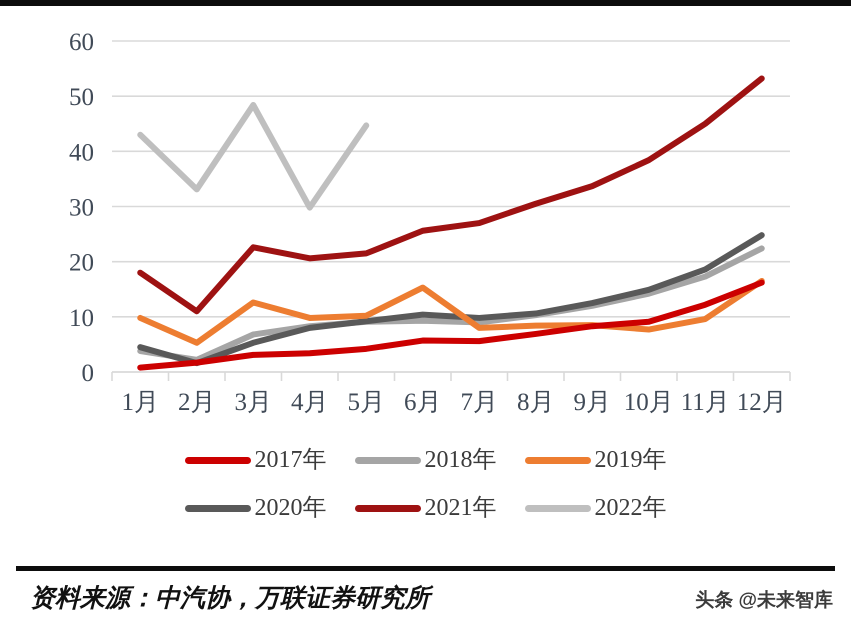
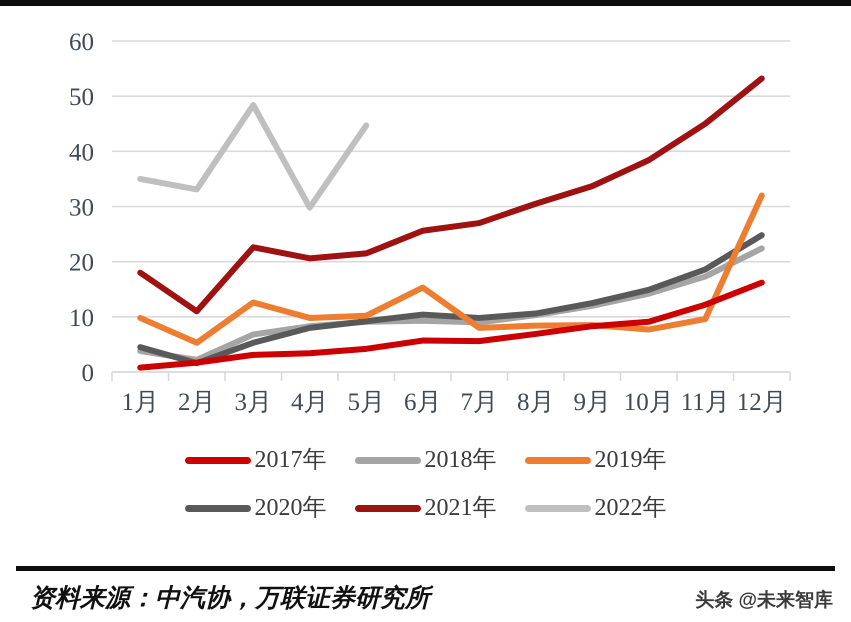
2022年/1月: 43 -> 35
2019年/12月: 16 -> 32
